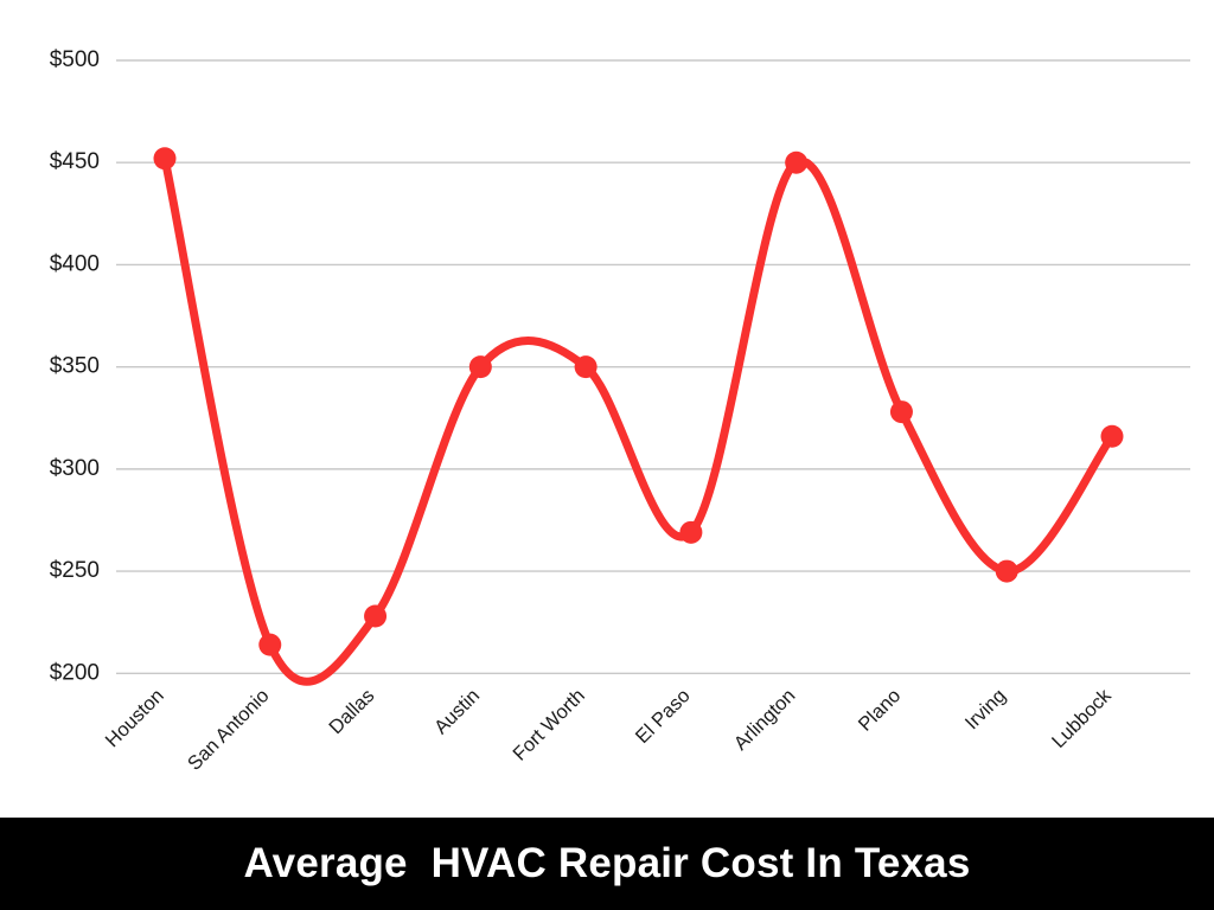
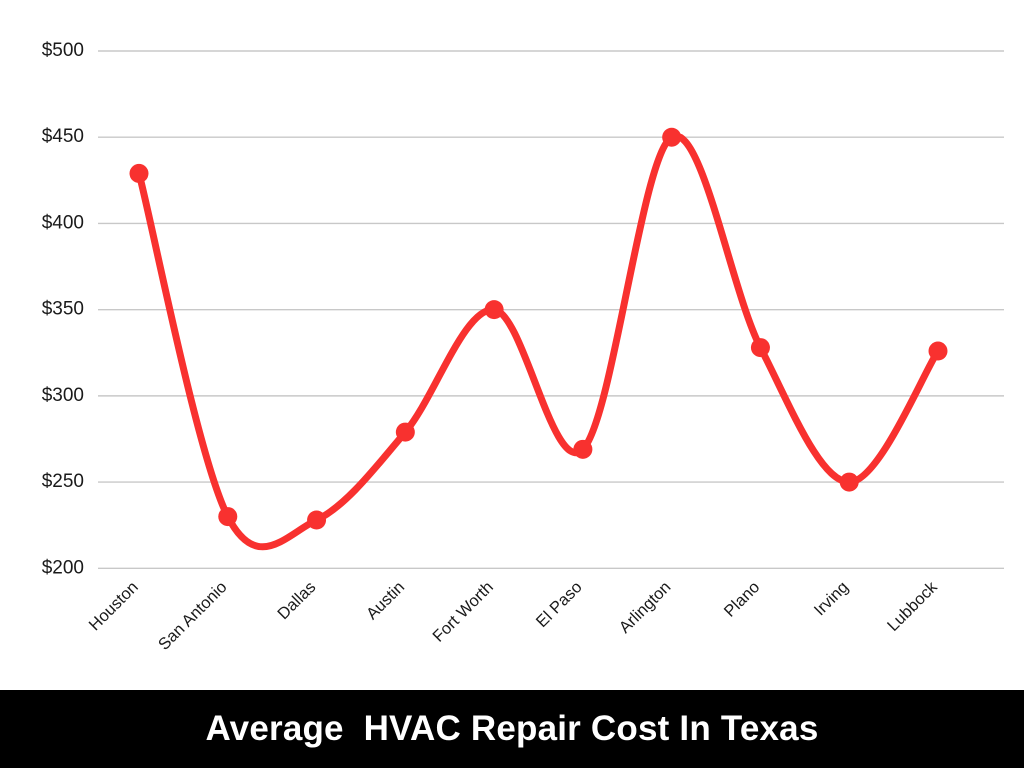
Houston: $452 -> $429
San Antonio: $214 -> $230
Austin: $350 -> $279
Lubbock: $316 -> $326
